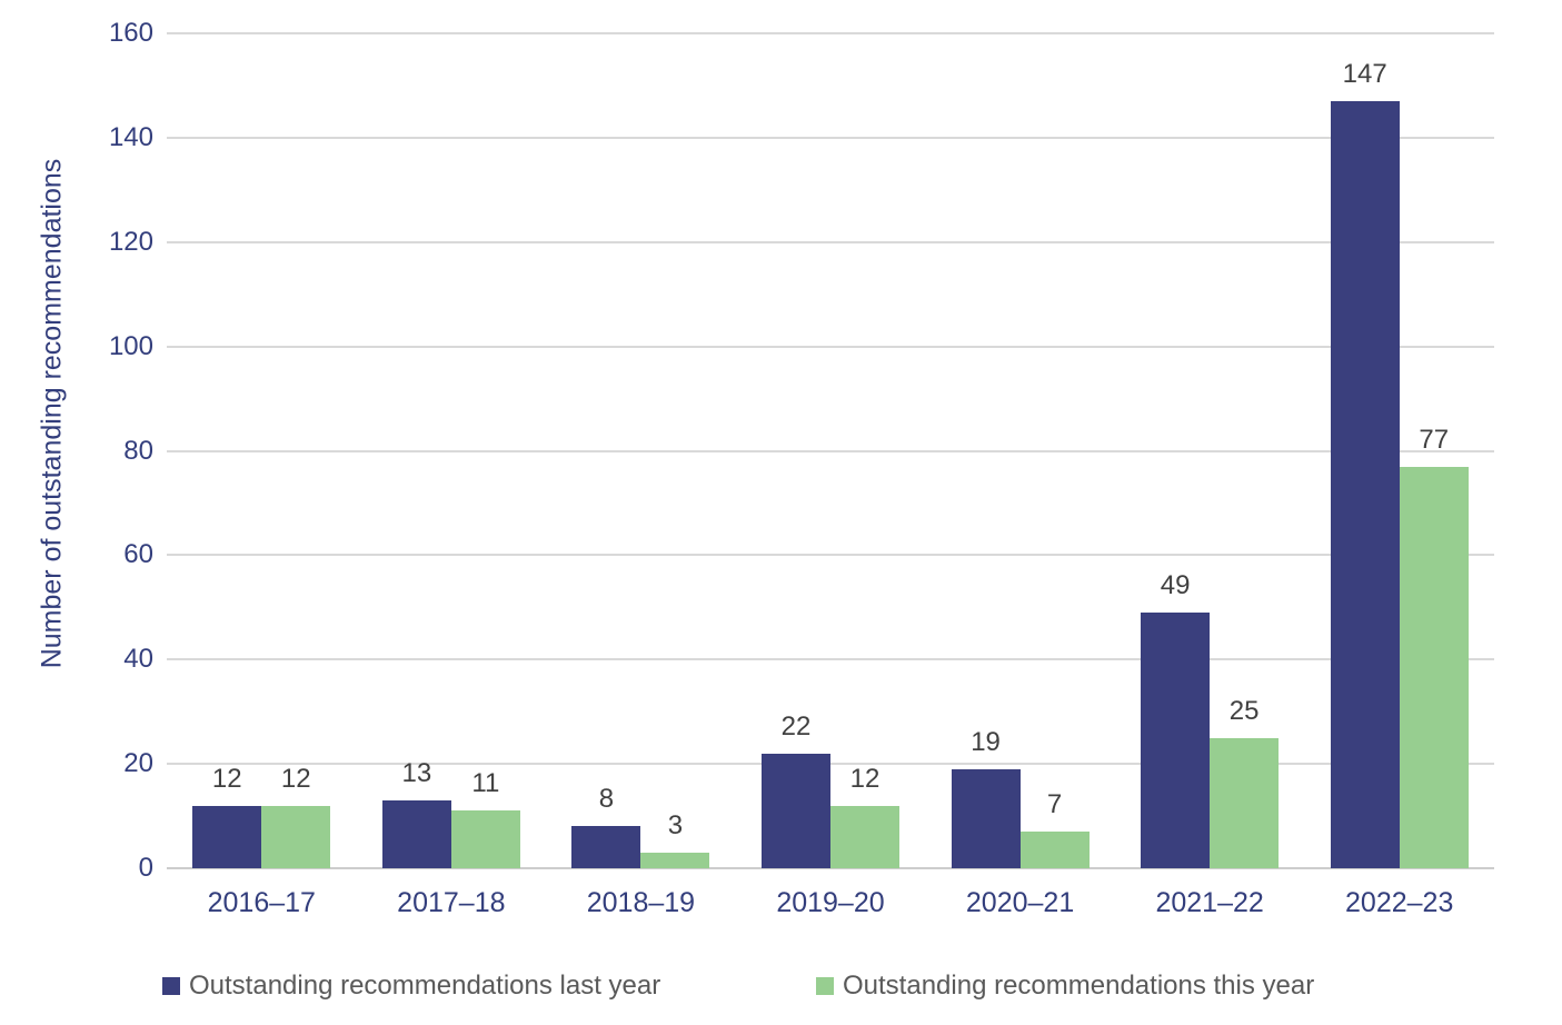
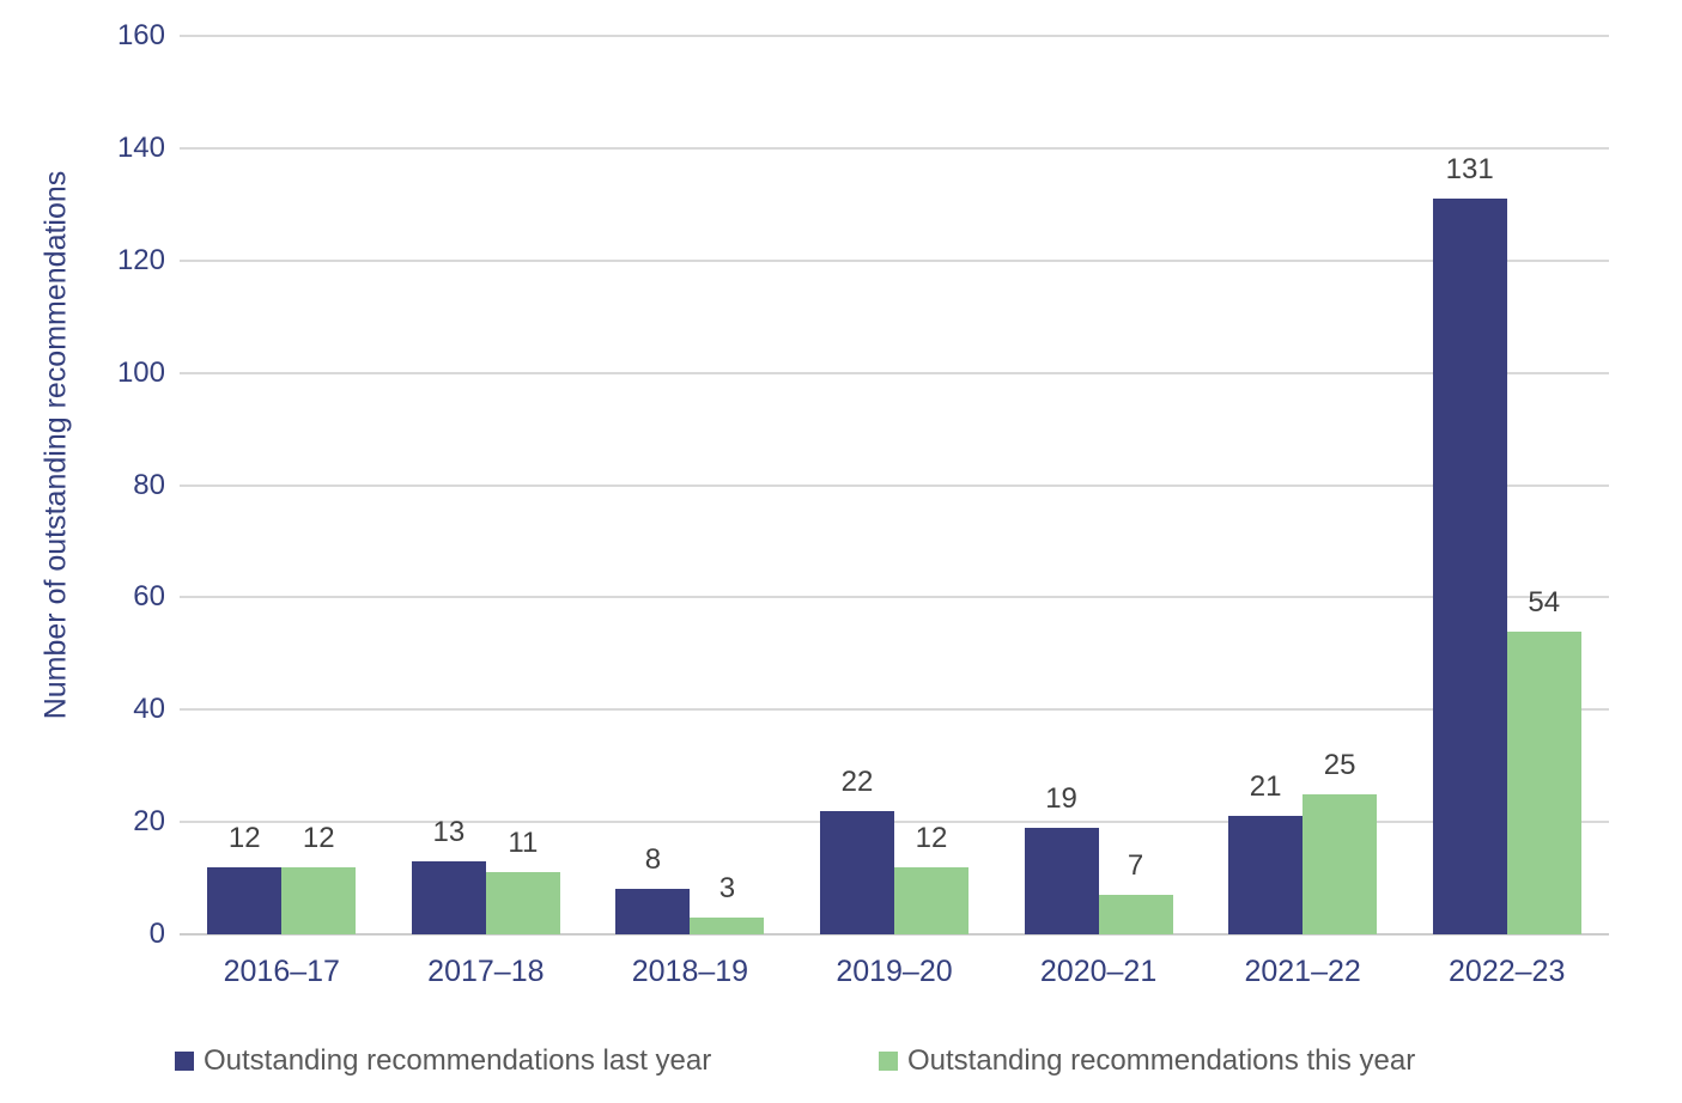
Outstanding recommendations last year/2021–22: 49 -> 21
Outstanding recommendations last year/2022–23: 147 -> 131
Outstanding recommendations this year/2022–23: 77 -> 54
